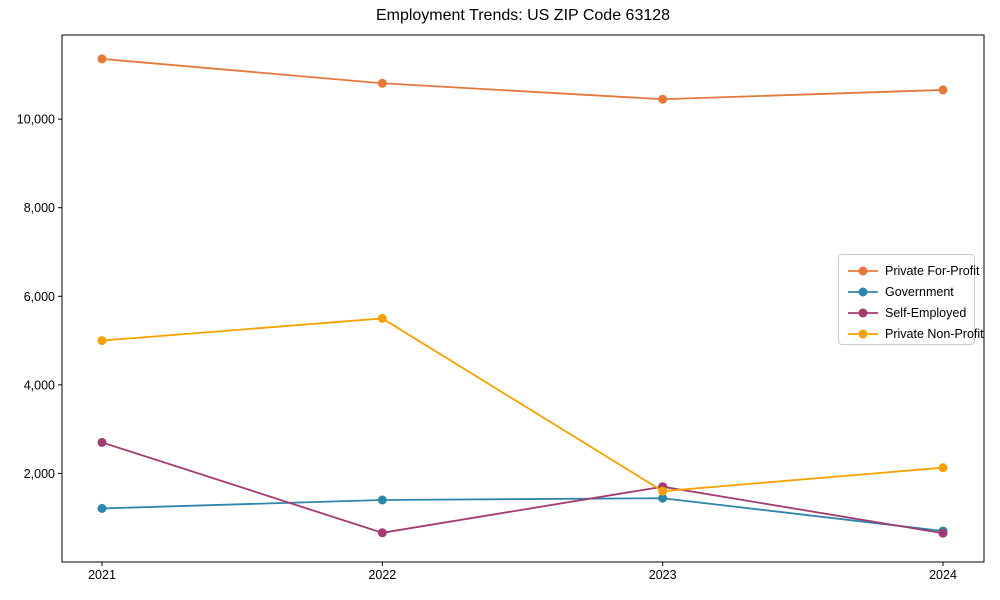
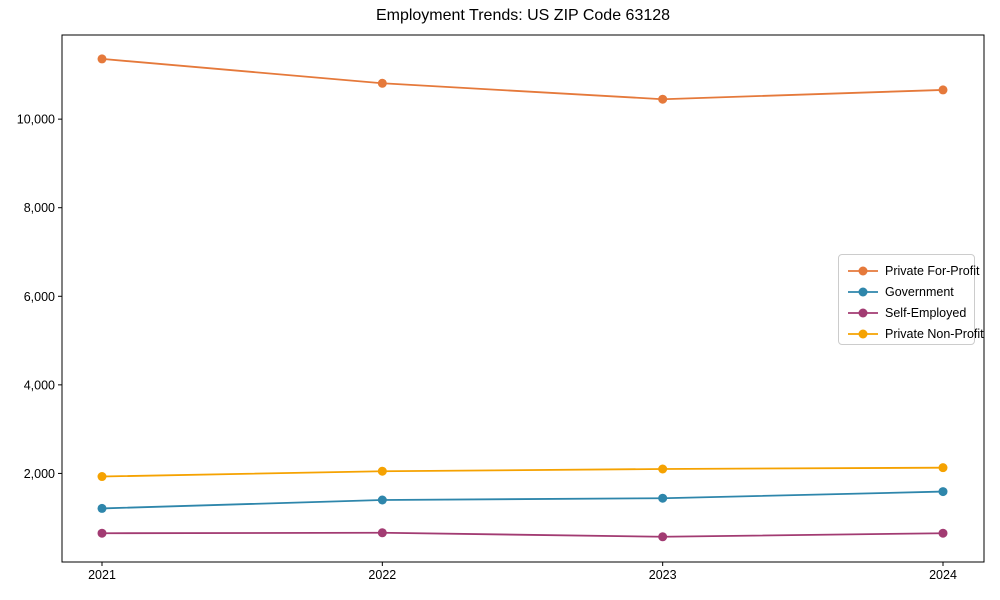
Self-Employed/2021: 2700 -> 600
Private Non-Profit/2021: 5000 -> 1900
Private Non-Profit/2022: 5500 -> 2000
Self-Employed/2023: 1700 -> 600
Private Non-Profit/2023: 1600 -> 2100
Government/2024: 700 -> 1600
